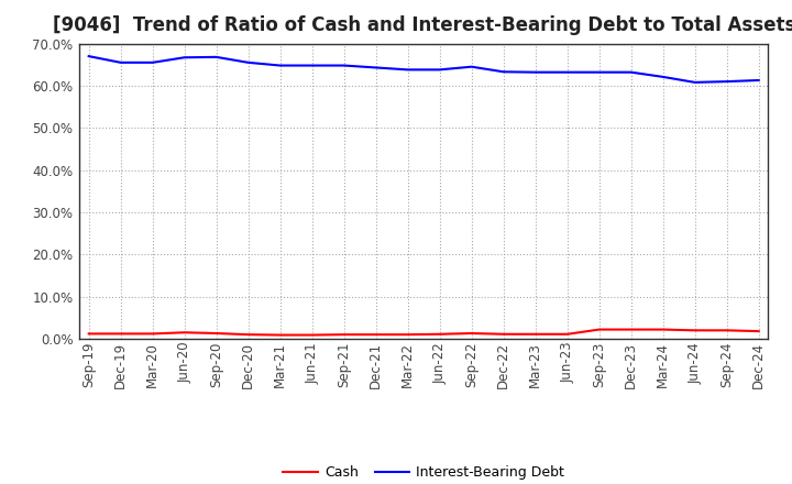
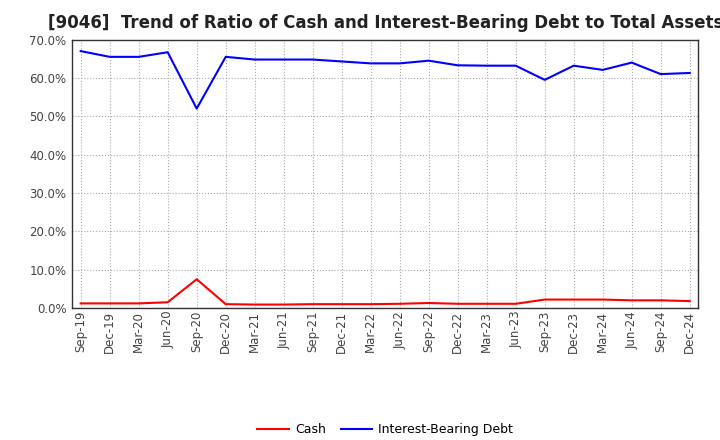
Interest-Bearing Debt/Sep-20: 66.8% -> 52.0%
Cash/Sep-20: 1.3% -> 7.5%
Interest-Bearing Debt/Sep-23: 63.2% -> 59.5%
Interest-Bearing Debt/Jun-24: 60.8% -> 64.0%
